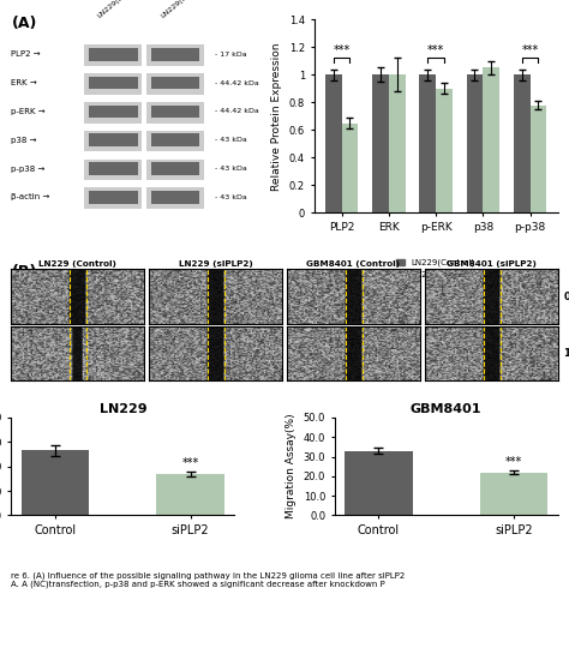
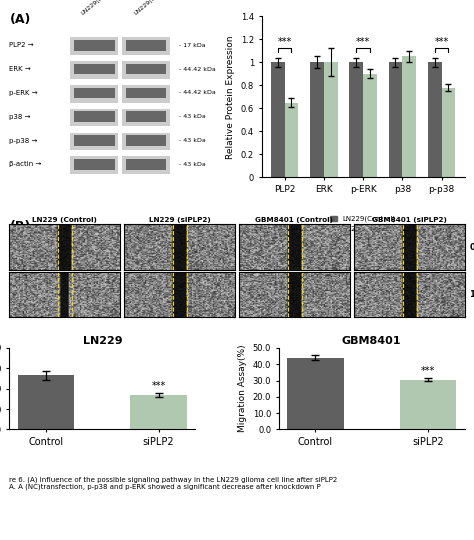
GBM8401/Control: 33 -> 44
GBM8401/siPLP2: 22 -> 30
